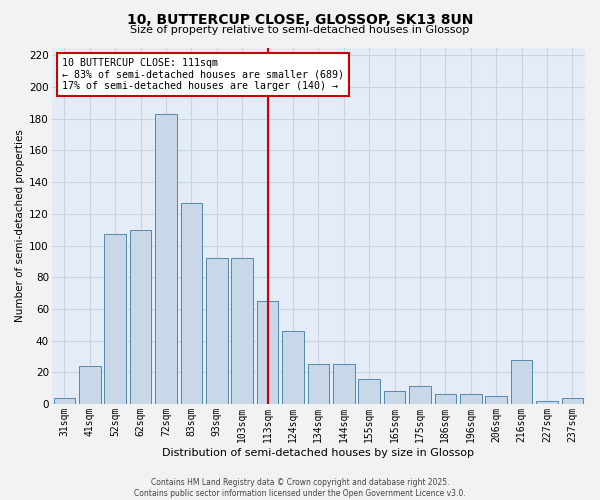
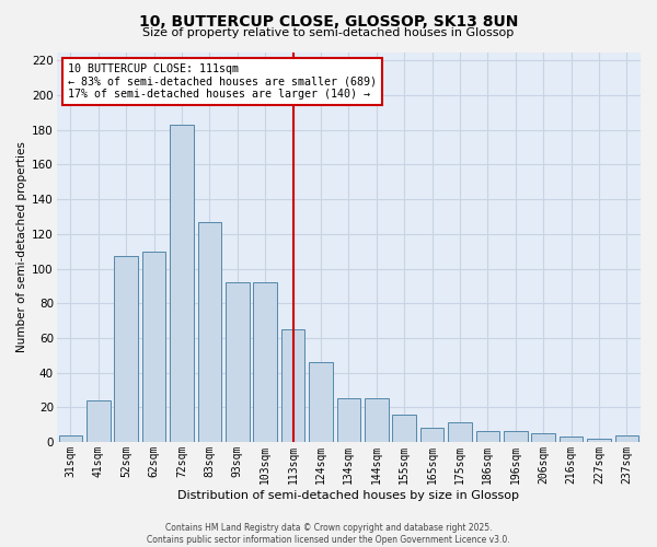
216sqm: 28 -> 3
